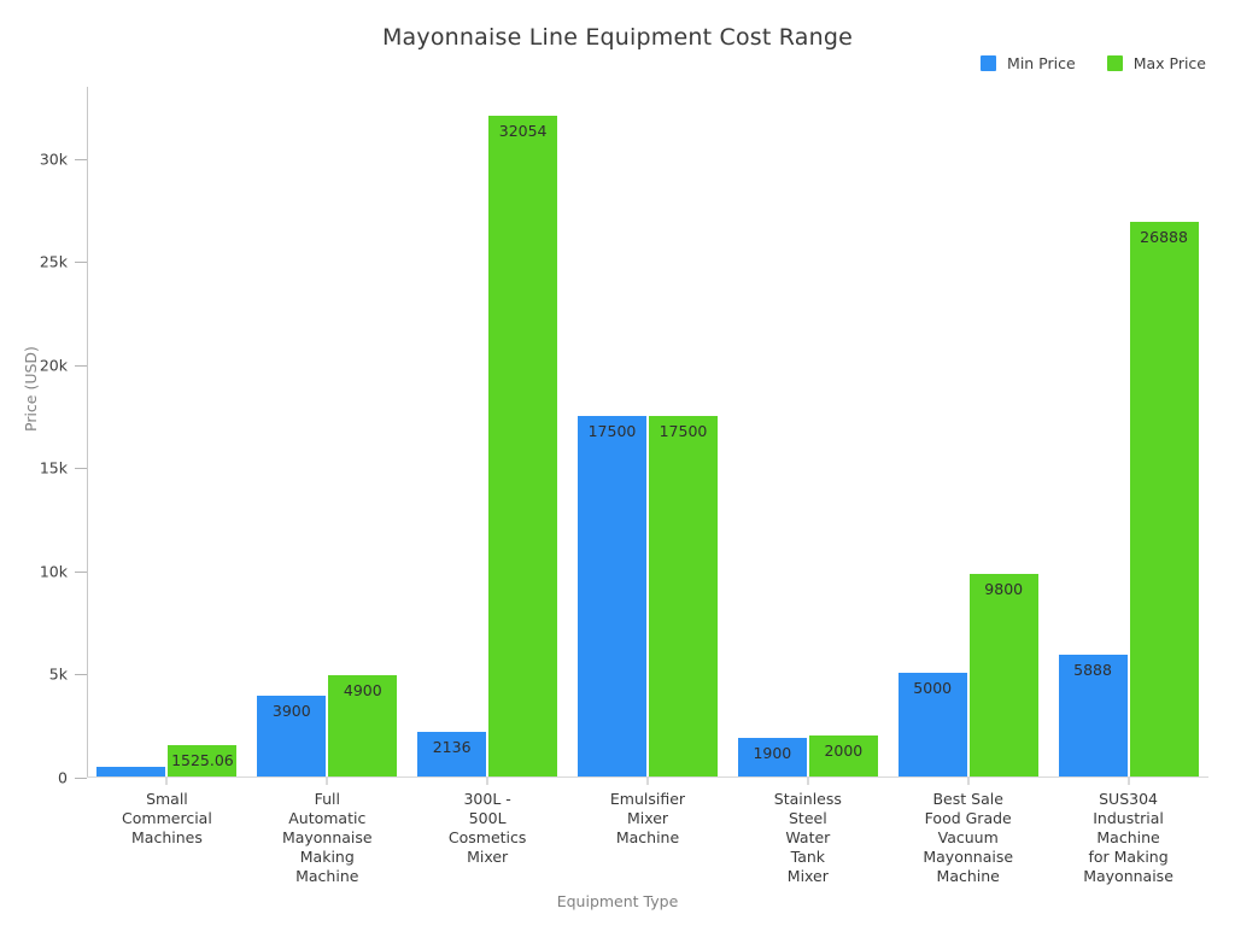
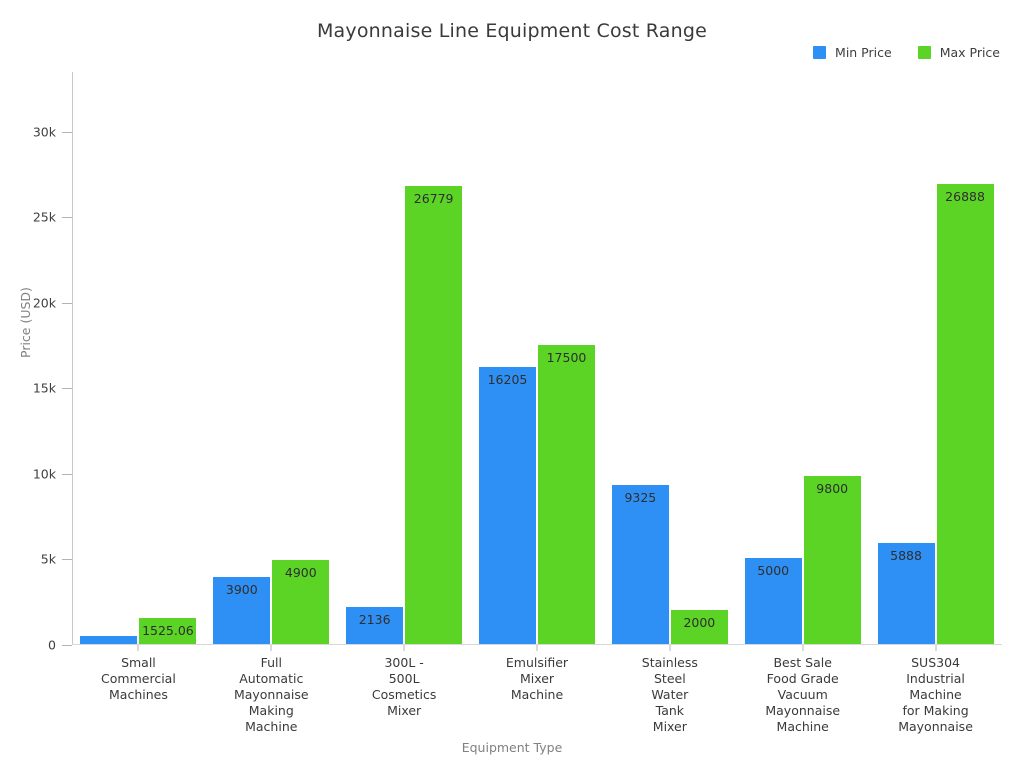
Max Price/300L - 500L Cosmetics Mixer: 32054 -> 26779
Min Price/Emulsifier Mixer Machine: 17500 -> 16205
Min Price/Stainless Steel Water Tank Mixer: 1900 -> 9325
